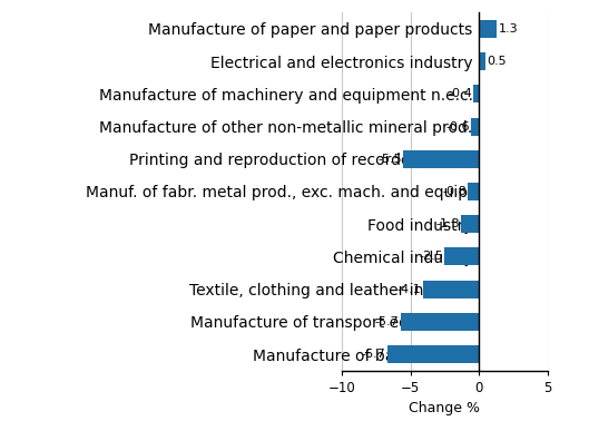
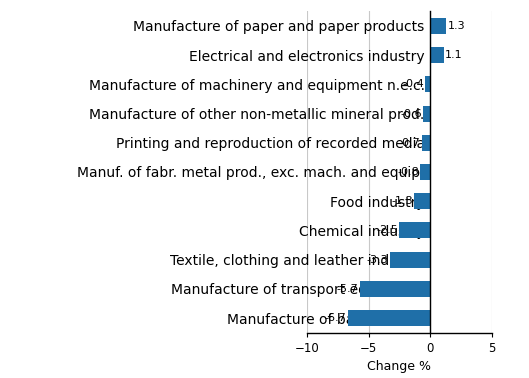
Electrical and electronics industry: 0.5 -> 1.1
Printing and reproduction of recorded media: -5.5 -> -0.7
Textile, clothing and leather industry: -4.1 -> -3.3
